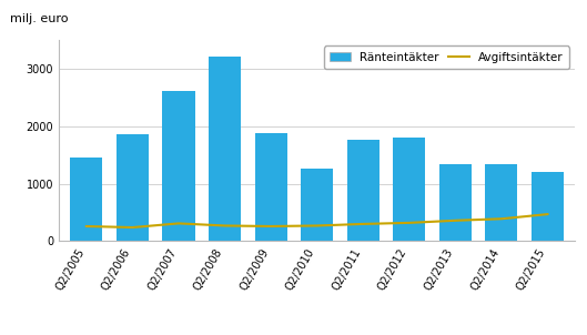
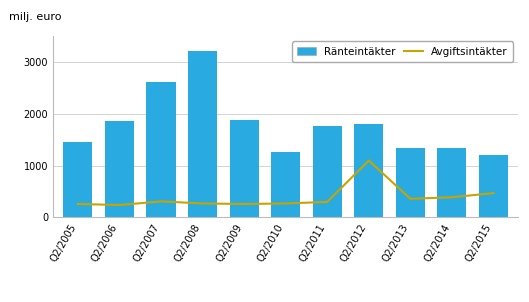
Avgiftsintäkter/Q2/2012: 320 -> 1100
